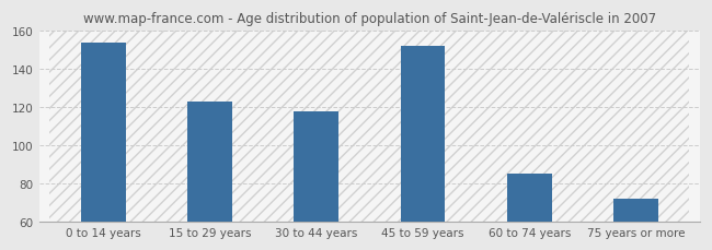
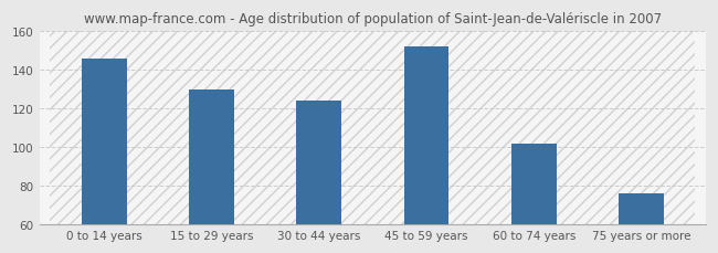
0 to 14 years: 154 -> 146
15 to 29 years: 123 -> 130
30 to 44 years: 118 -> 124
60 to 74 years: 85 -> 102
75 years or more: 72 -> 76
